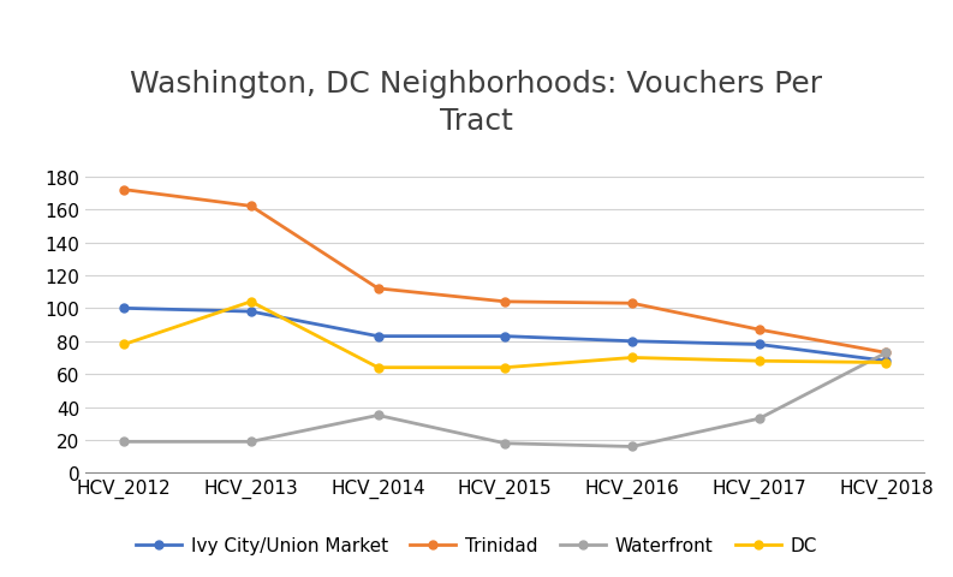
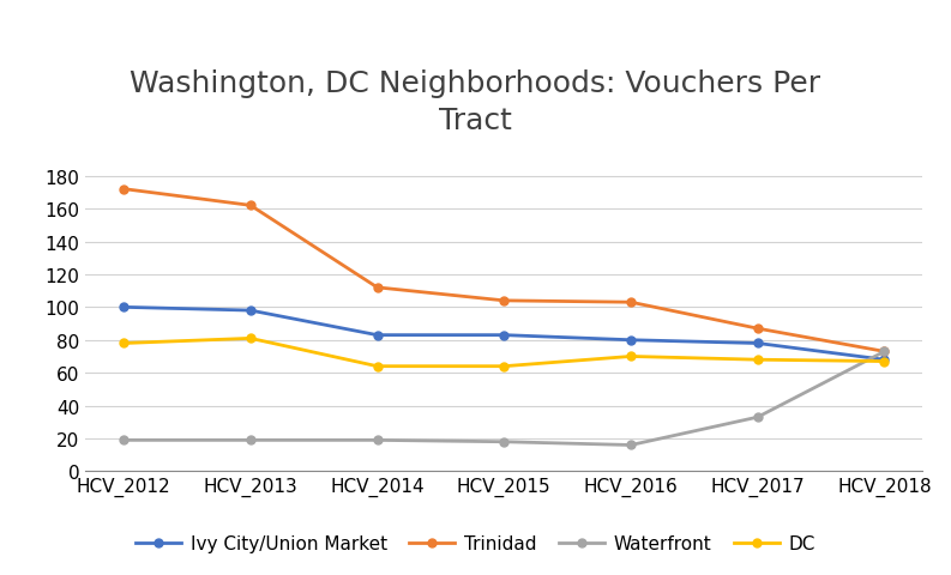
DC/HCV_2013: 104 -> 81
Waterfront/HCV_2014: 35 -> 19
